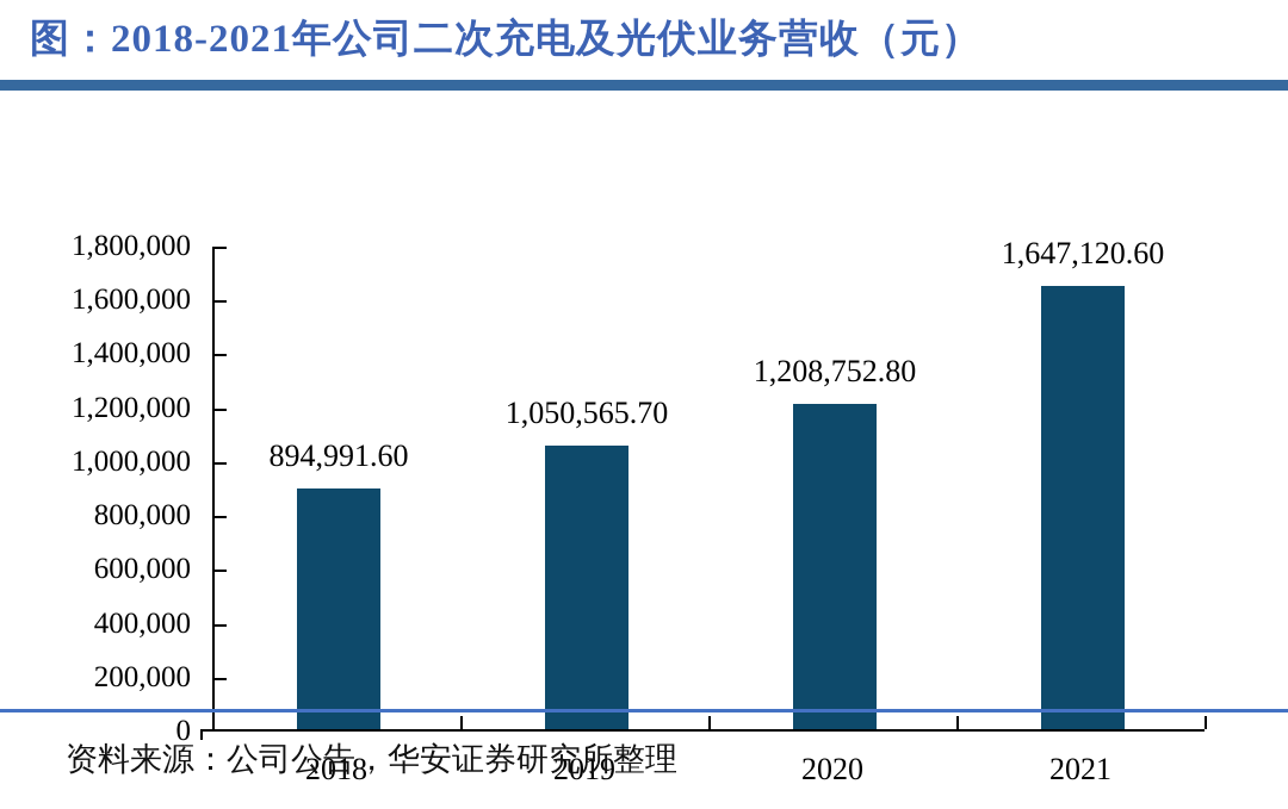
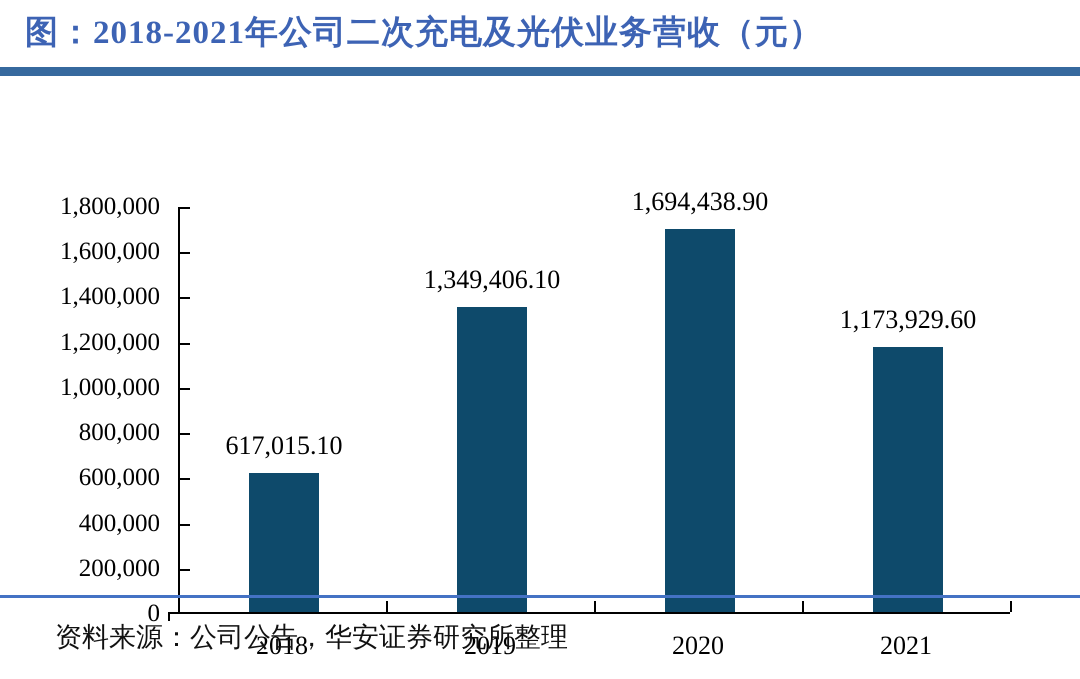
2018: 894,991.60 -> 617,015.10
2019: 1,050,565.70 -> 1,349,406.10
2020: 1,208,752.80 -> 1,694,438.90
2021: 1,647,120.60 -> 1,173,929.60
